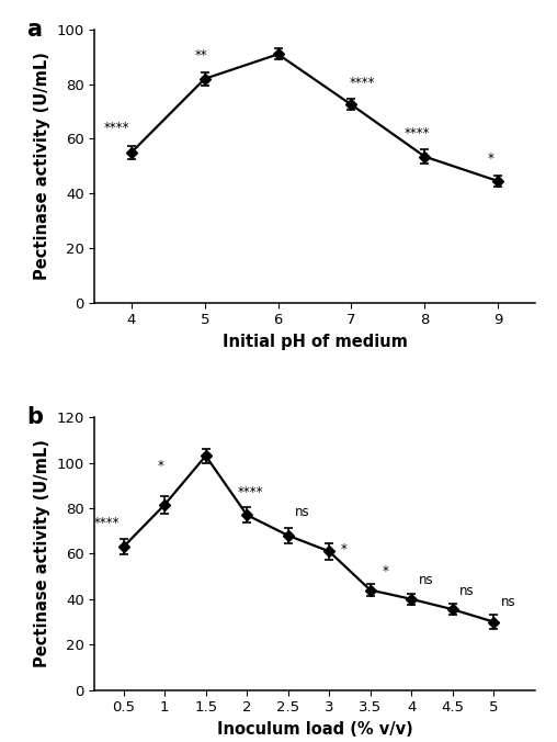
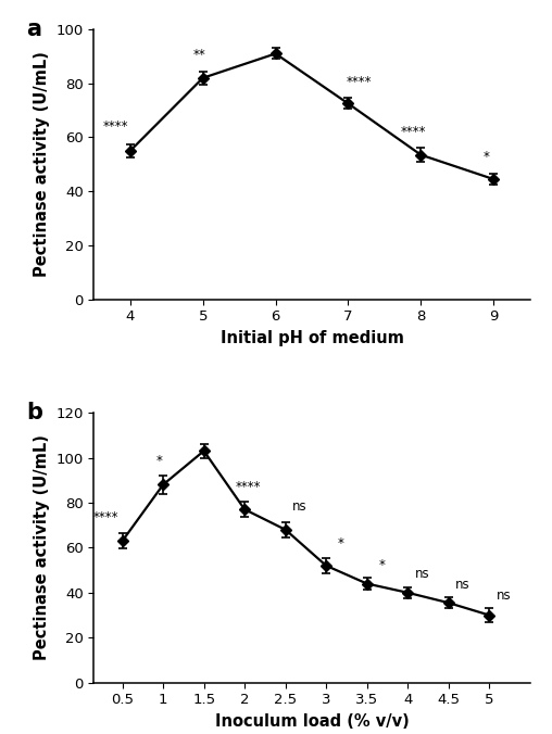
1: 81.5 -> 88.0
3: 61.0 -> 52.0
